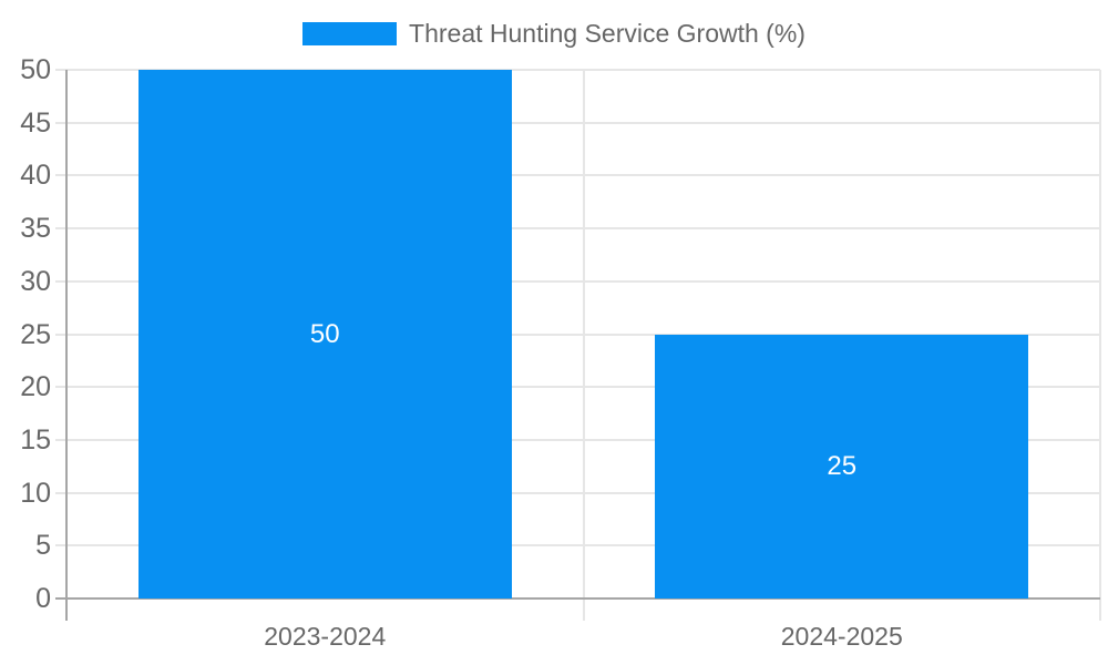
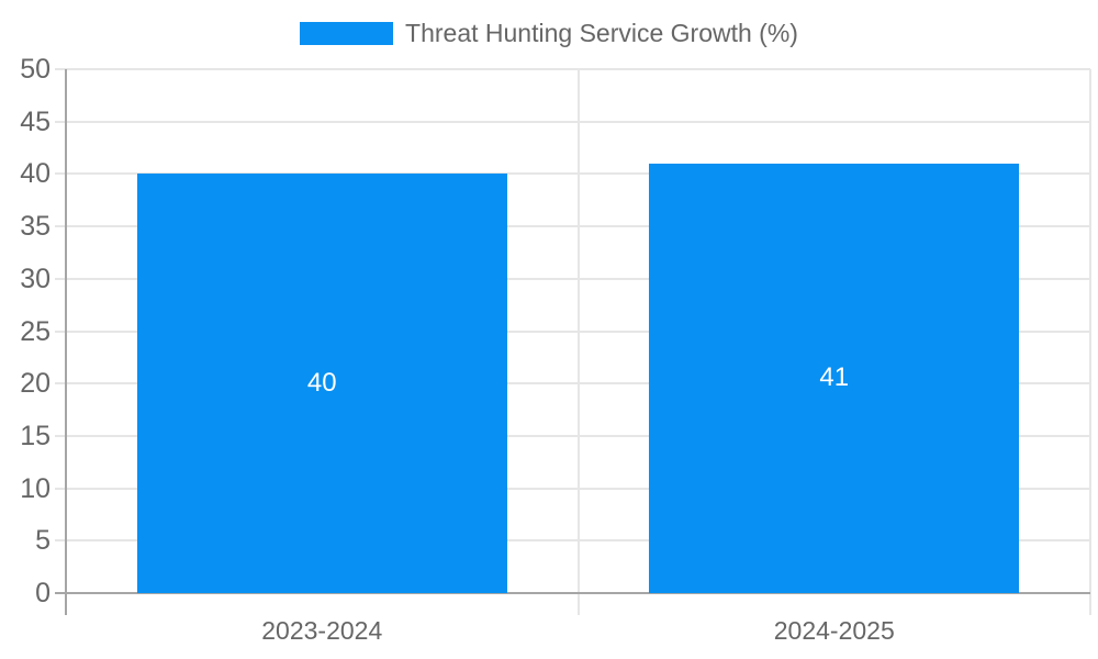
2023-2024: 50 -> 40
2024-2025: 25 -> 41
